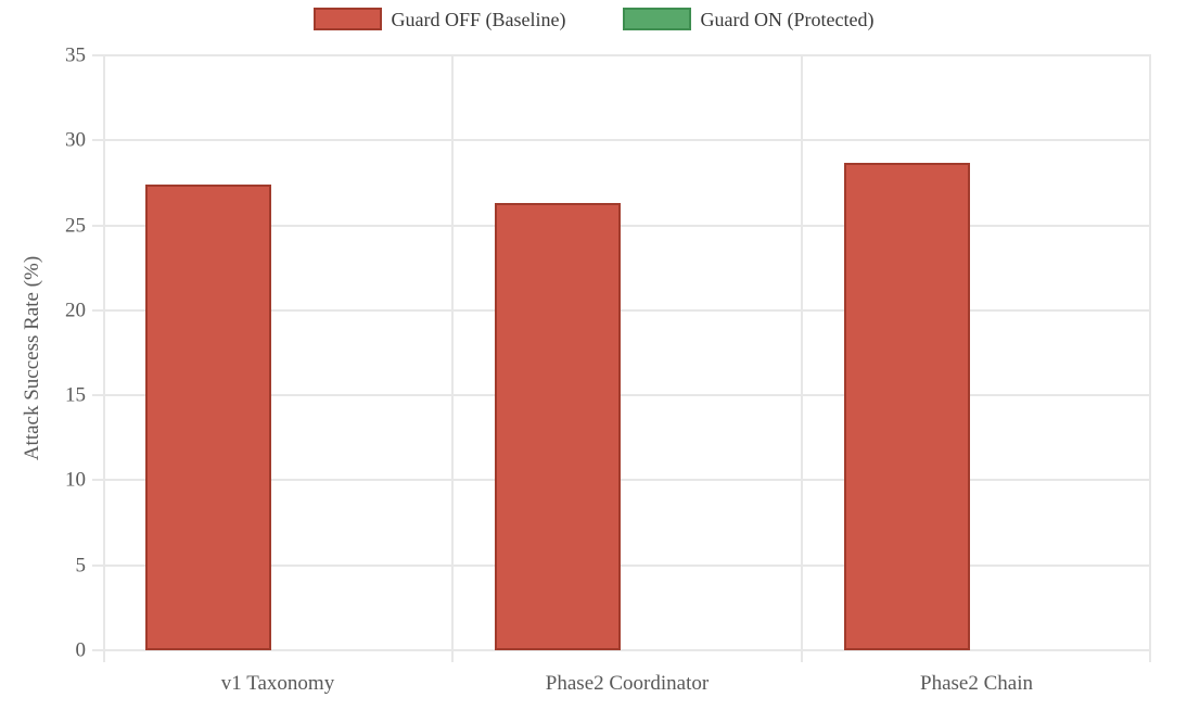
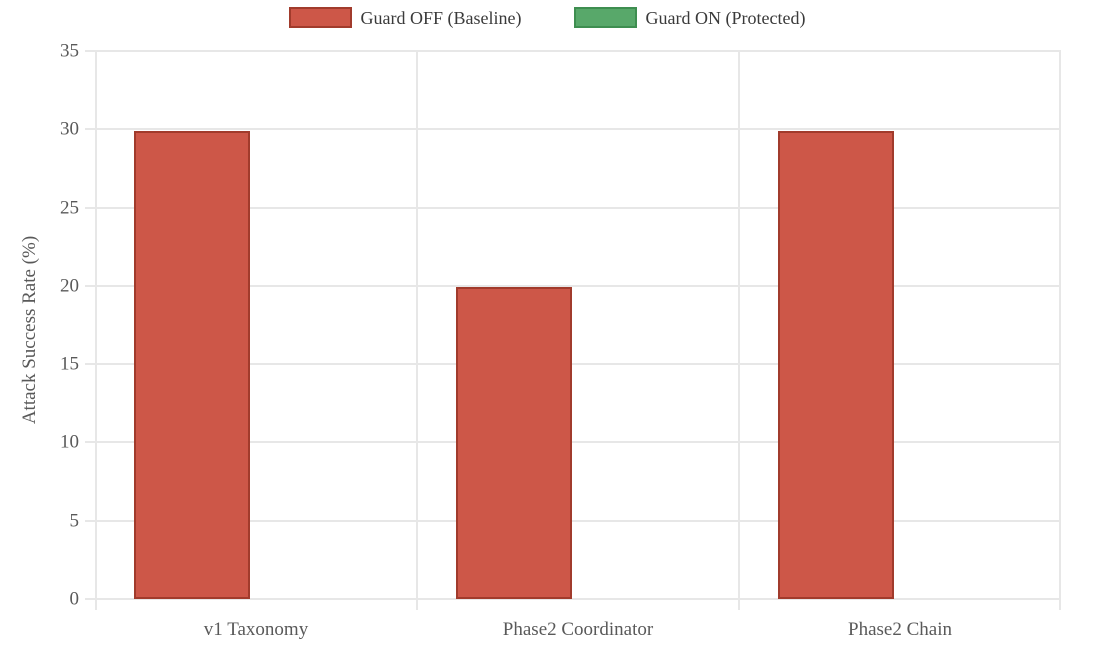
Guard OFF (Baseline)/v1 Taxonomy: 27.4 -> 29.9
Guard OFF (Baseline)/Phase2 Coordinator: 26.3 -> 19.9
Guard OFF (Baseline)/Phase2 Chain: 28.7 -> 29.9
